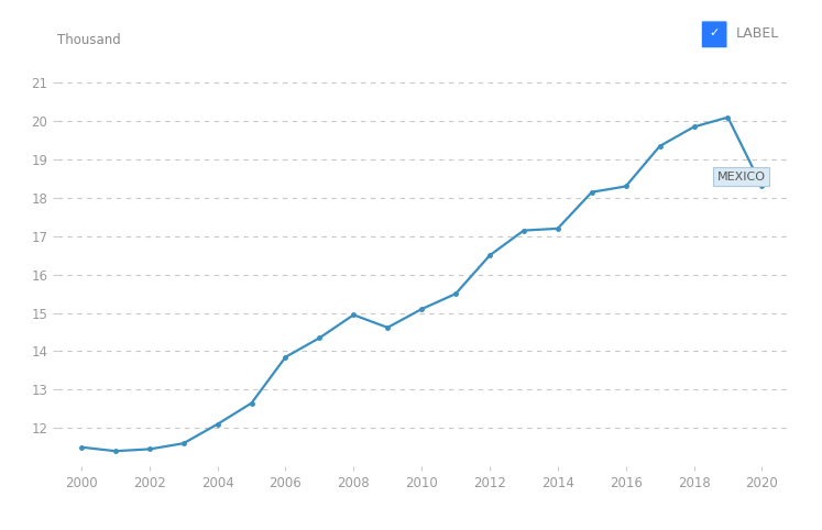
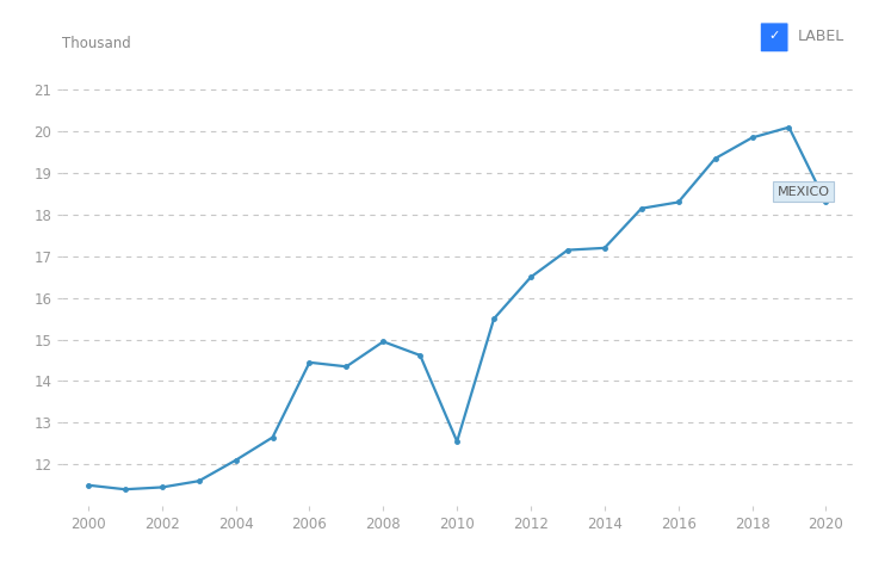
2006: 13.85 -> 14.45
2010: 15.10 -> 12.55
